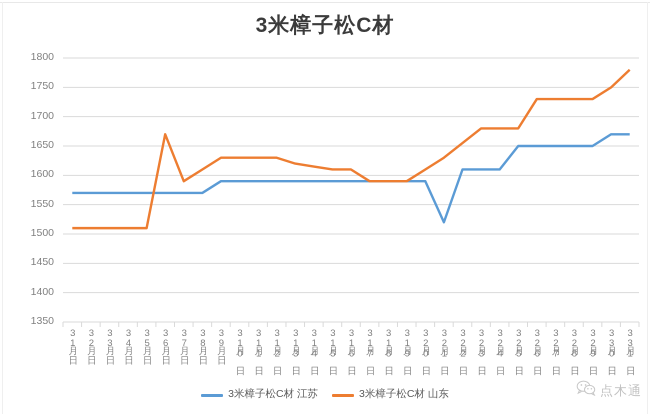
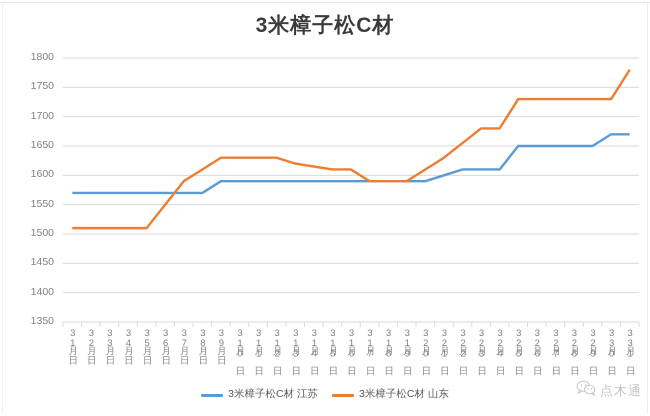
3米樟子松C材 山东/3月6日: 1670 -> 1550
3米樟子松C材 江苏/3月21日: 1520 -> 1600
3米樟子松C材 山东/3月25日: 1680 -> 1730
3米樟子松C材 山东/3月30日: 1750 -> 1730
